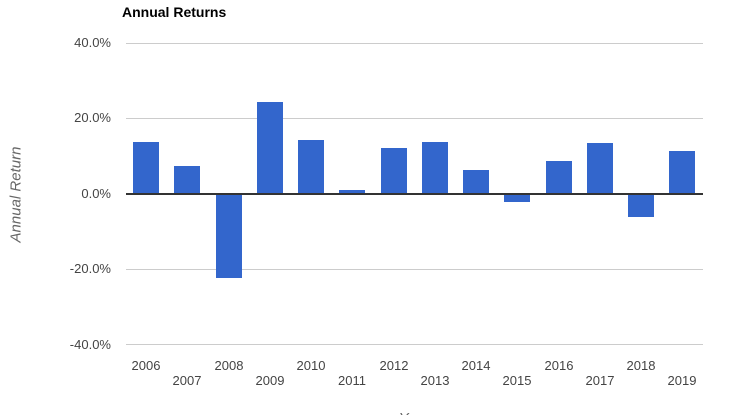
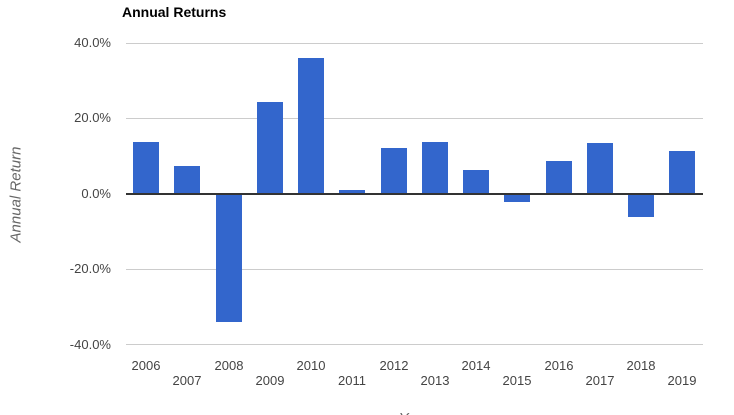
2008: -22% -> -34%
2010: 14% -> 36%
